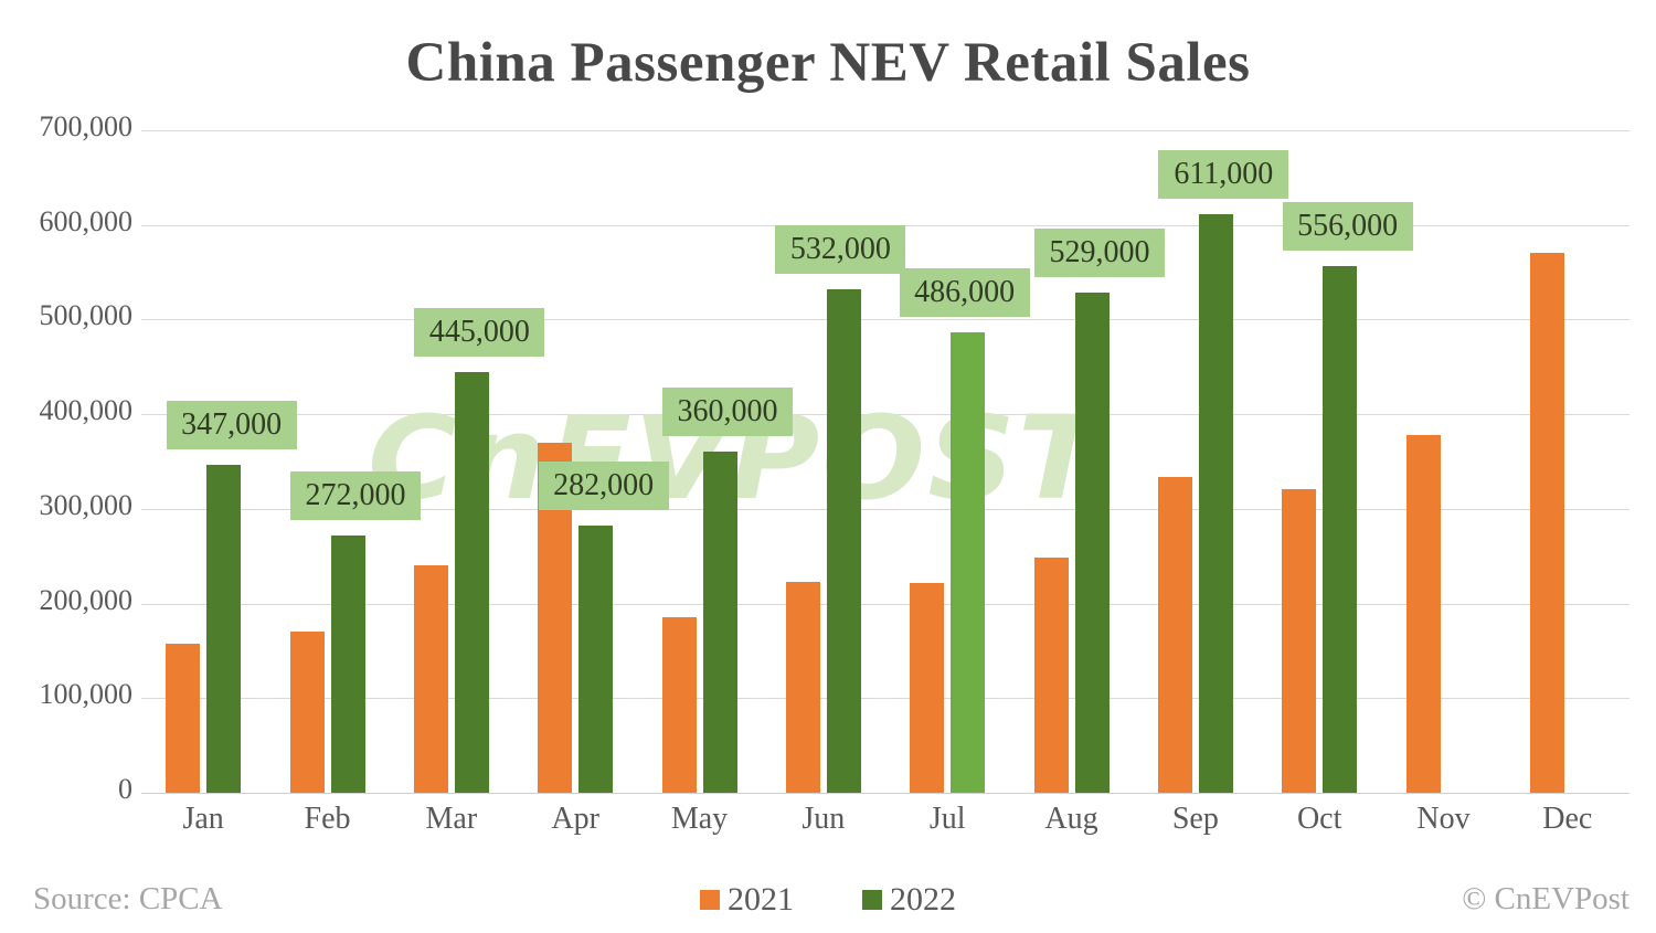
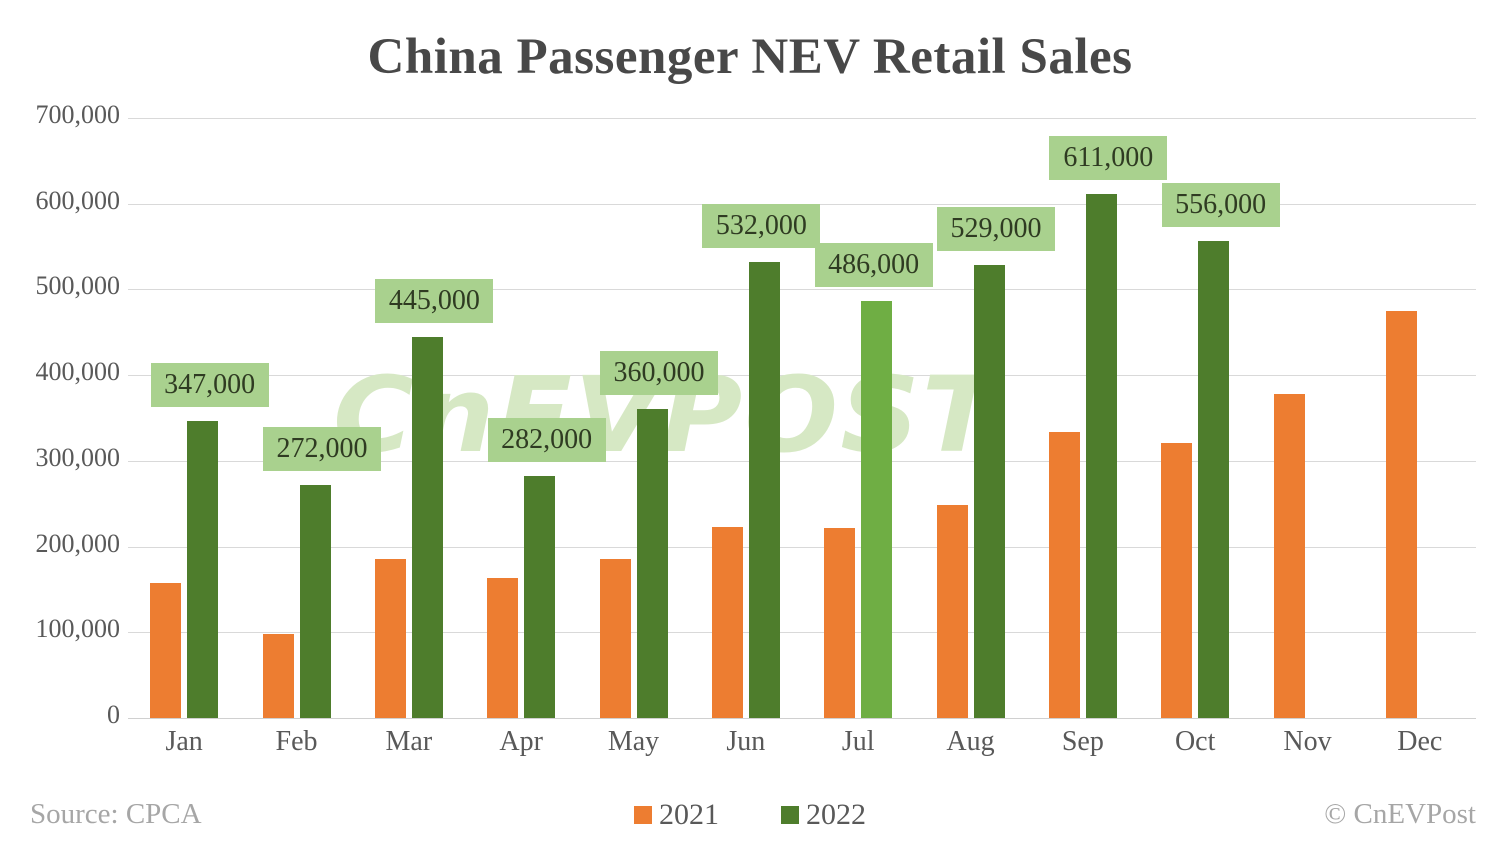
2021/Feb: 170000 -> 100000
2021/Mar: 240000 -> 180000
2021/Apr: 370000 -> 160000
2021/Dec: 570000 -> 480000
